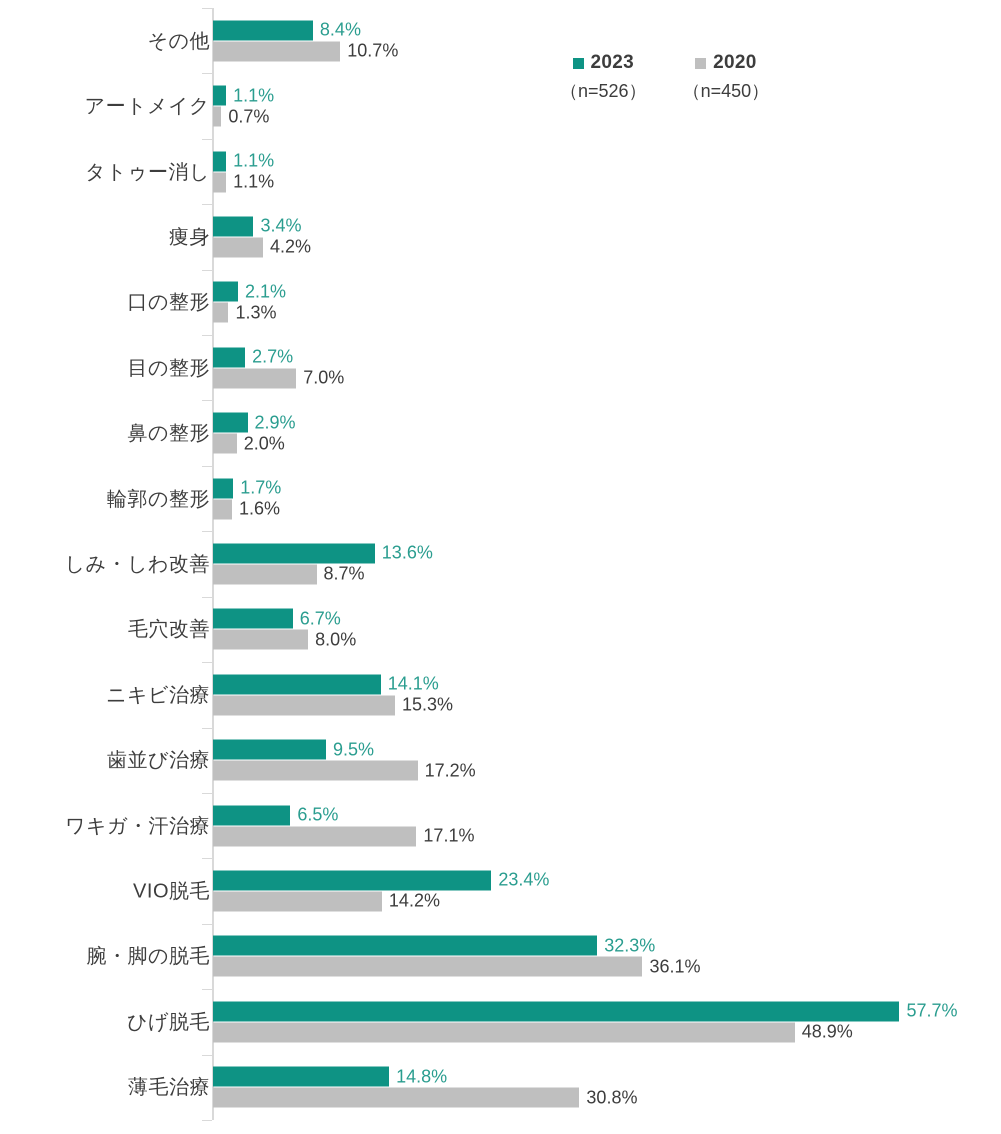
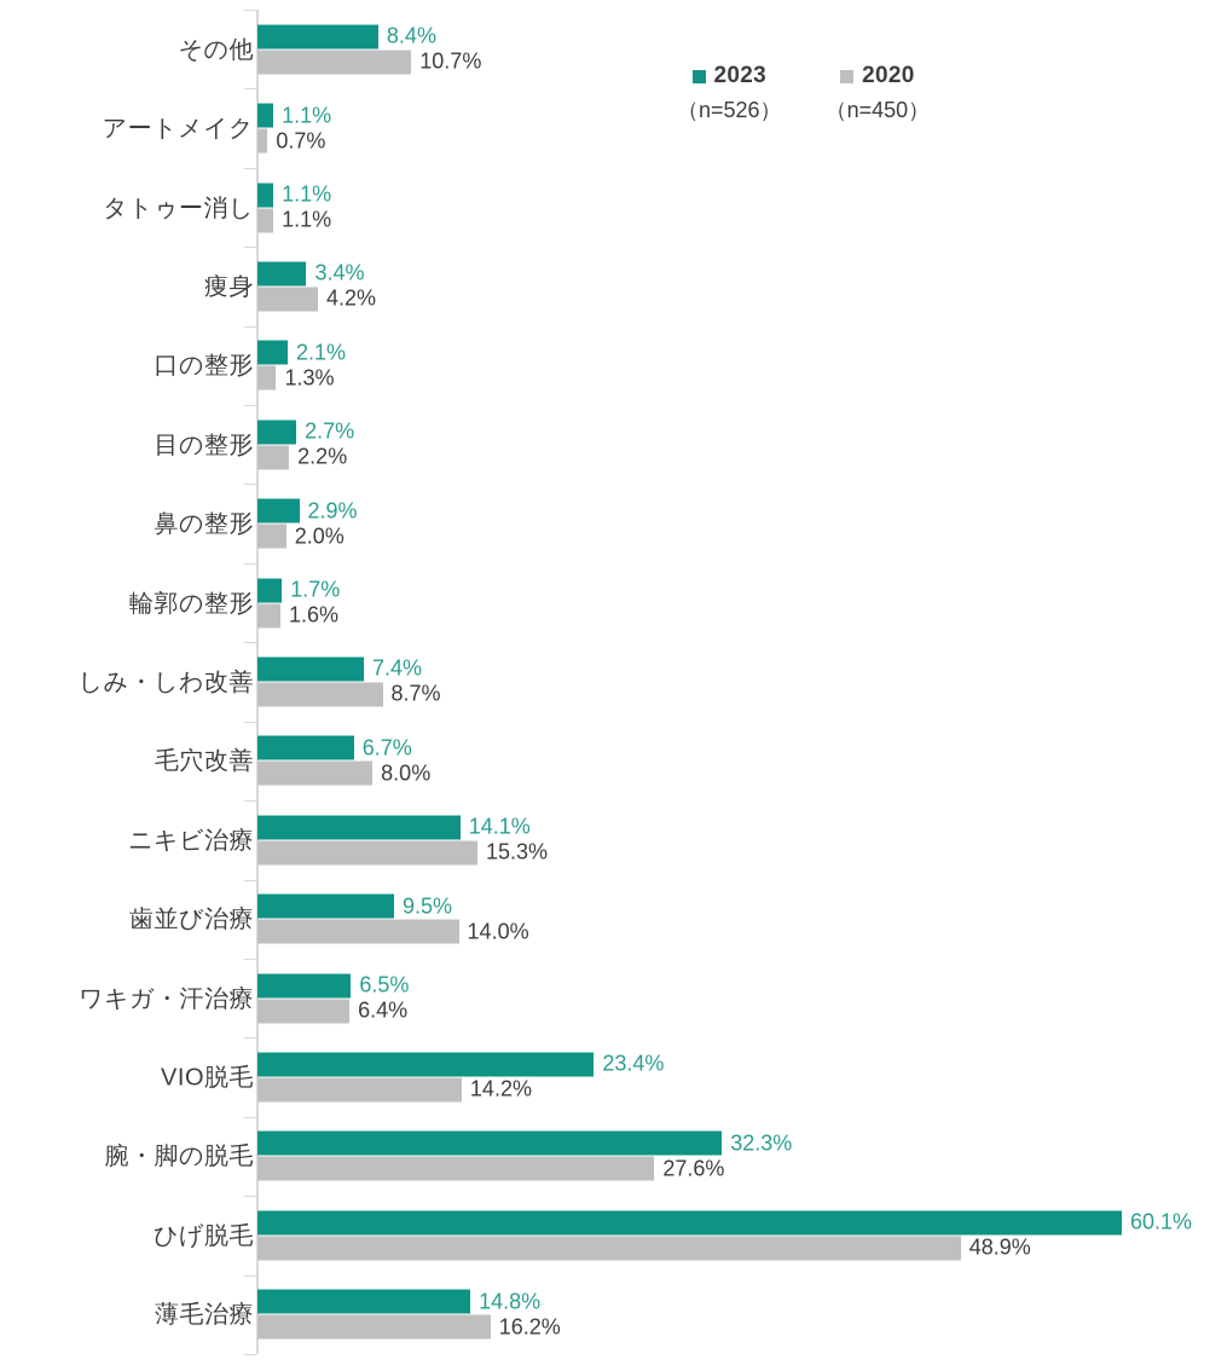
2020/目の整形: 7.0% -> 2.2%
2023/しみ・しわ改善: 13.6% -> 7.4%
2020/歯並び治療: 17.2% -> 14.0%
2020/ワキガ・汗治療: 17.1% -> 6.4%
2020/腕・脚の脱毛: 36.1% -> 27.6%
2023/ひげ脱毛: 57.7% -> 60.1%
2020/薄毛治療: 30.8% -> 16.2%
